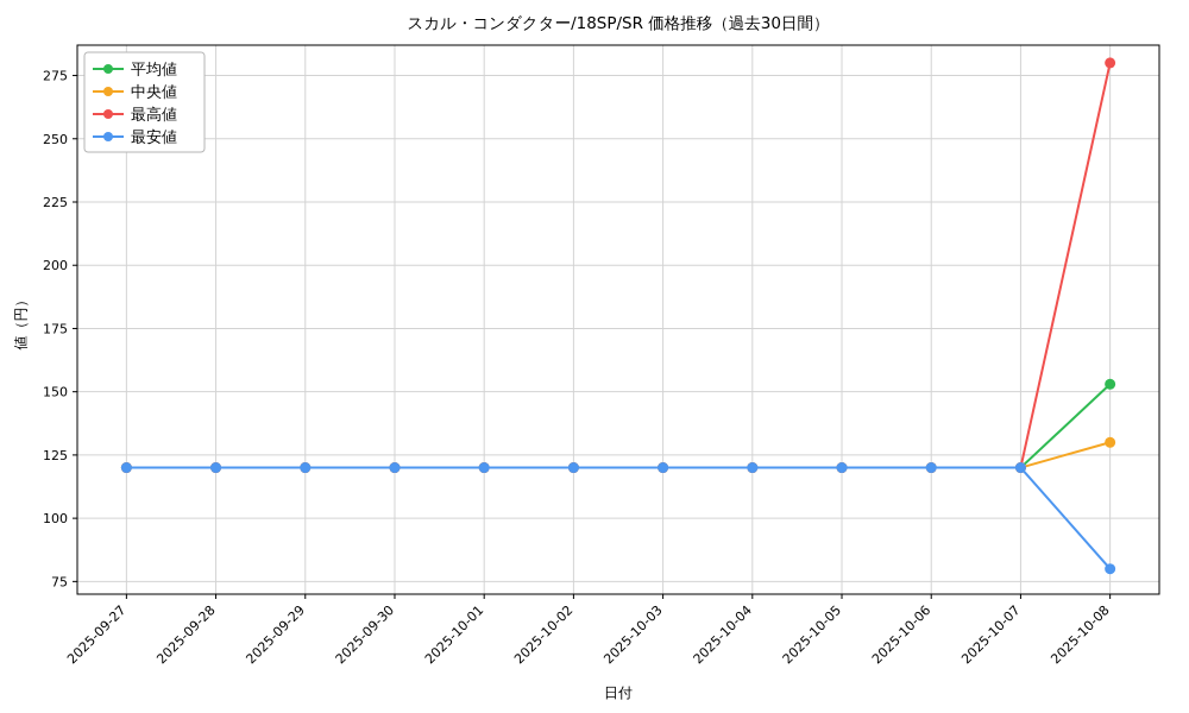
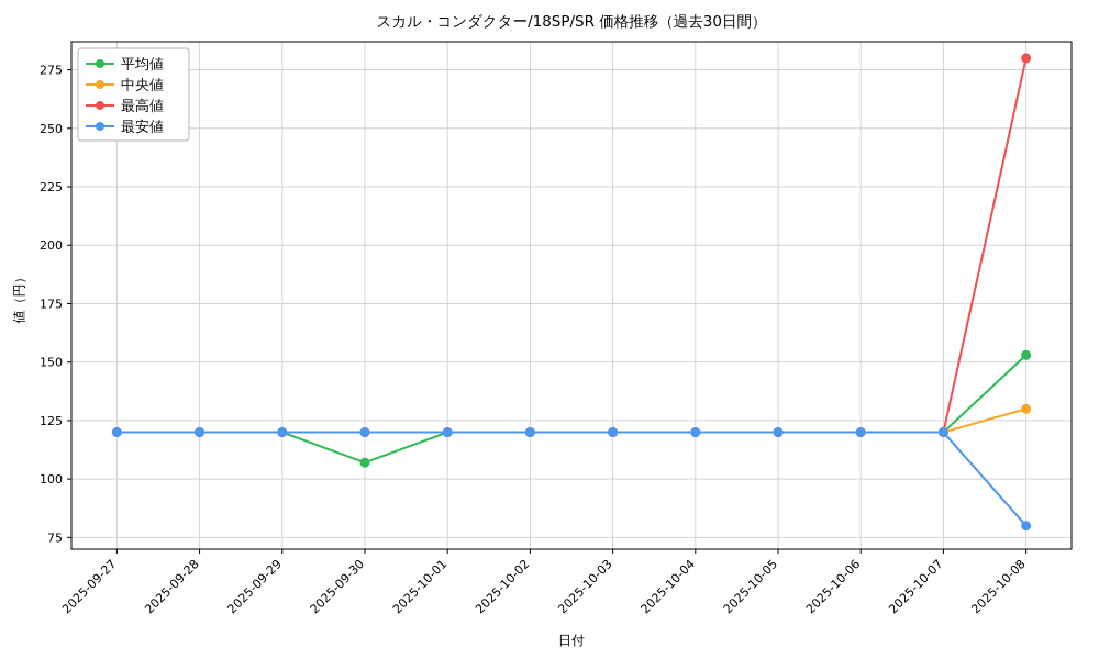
平均値/2025-09-30: 120 -> 107
